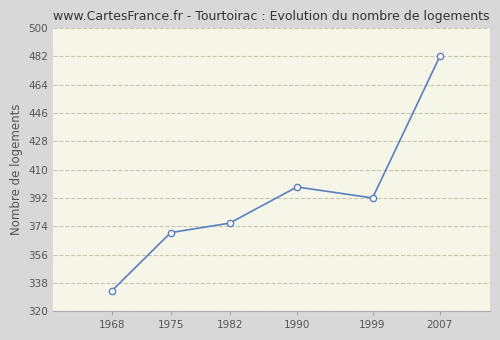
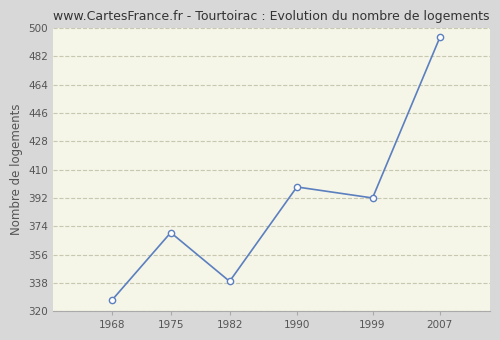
1968: 333 -> 327
1982: 376 -> 339
2007: 482 -> 494
